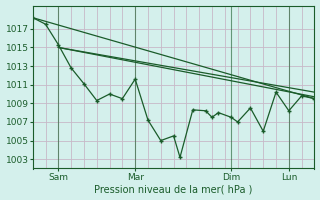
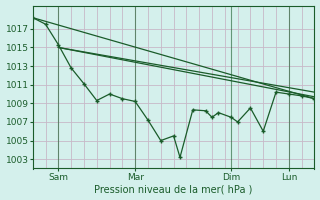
Mar: 1011.6 -> 1009.2
Lun: 1008.2 -> 1010.0
